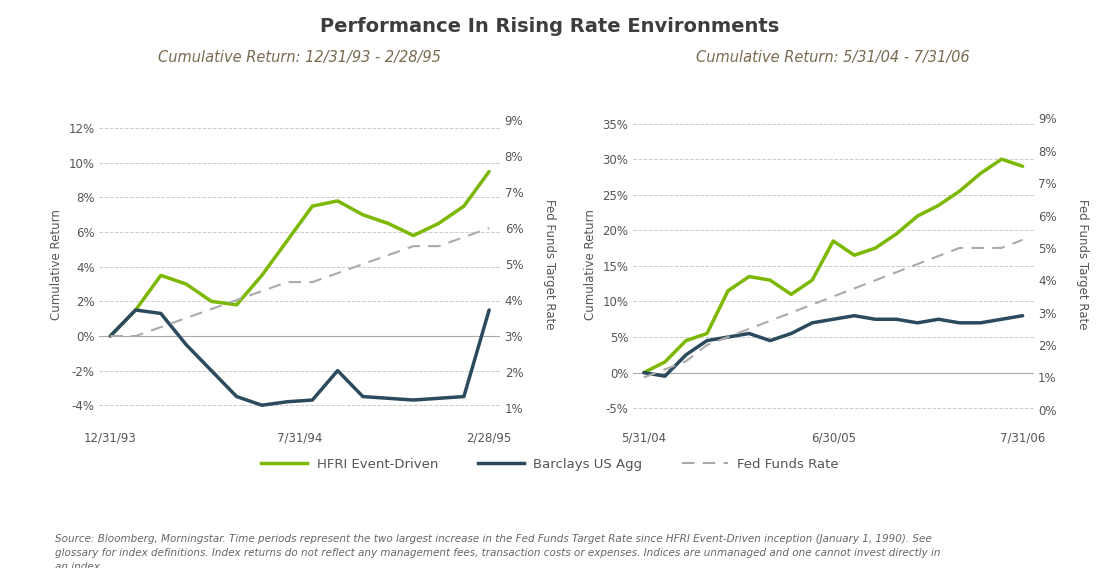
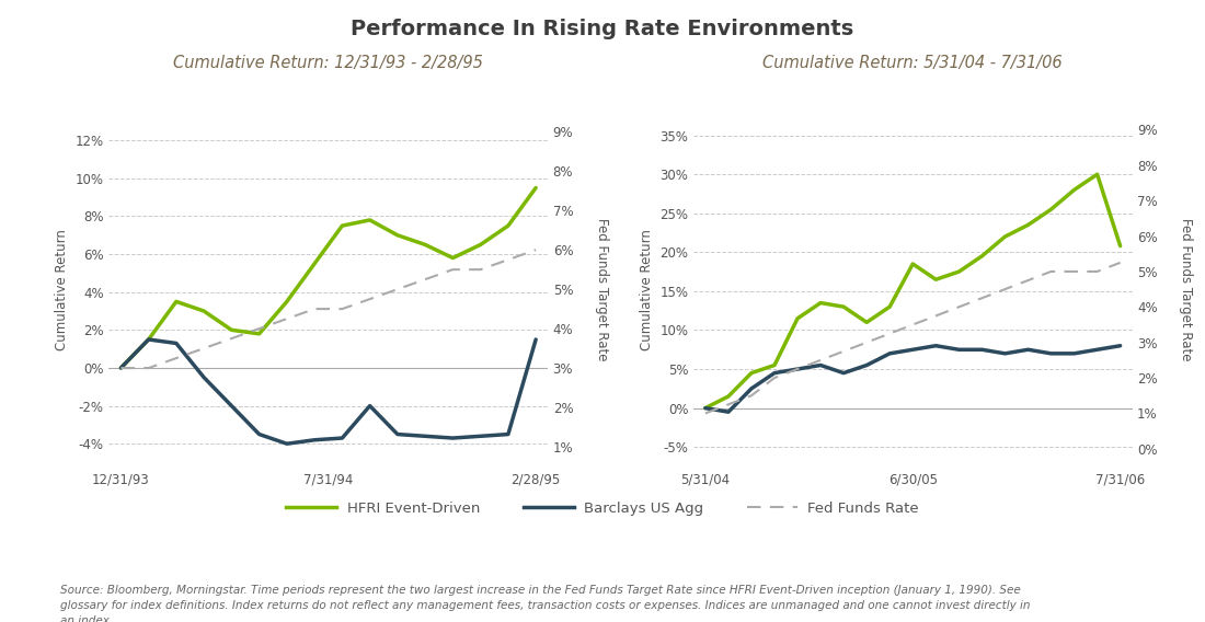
HFRI Event-Driven/7/31/06: 29.0% -> 20.8%
